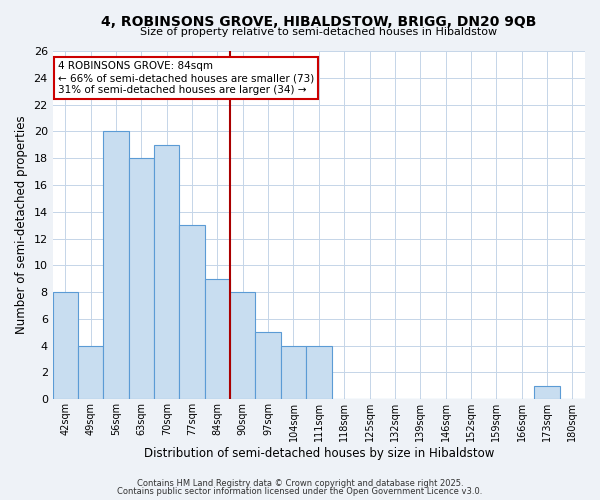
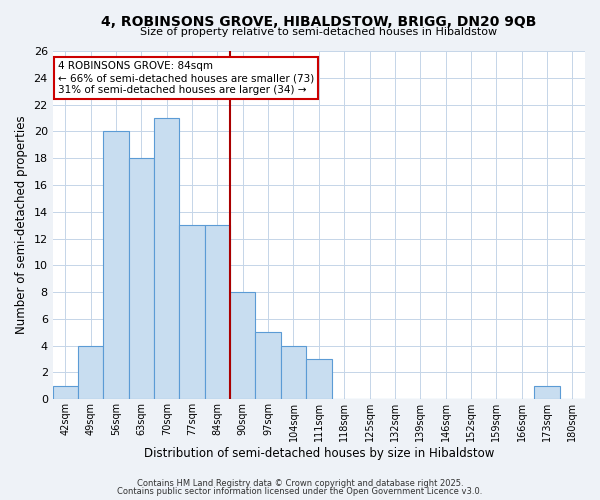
42sqm: 8 -> 1
70sqm: 19 -> 21
84sqm: 9 -> 13
111sqm: 4 -> 3
